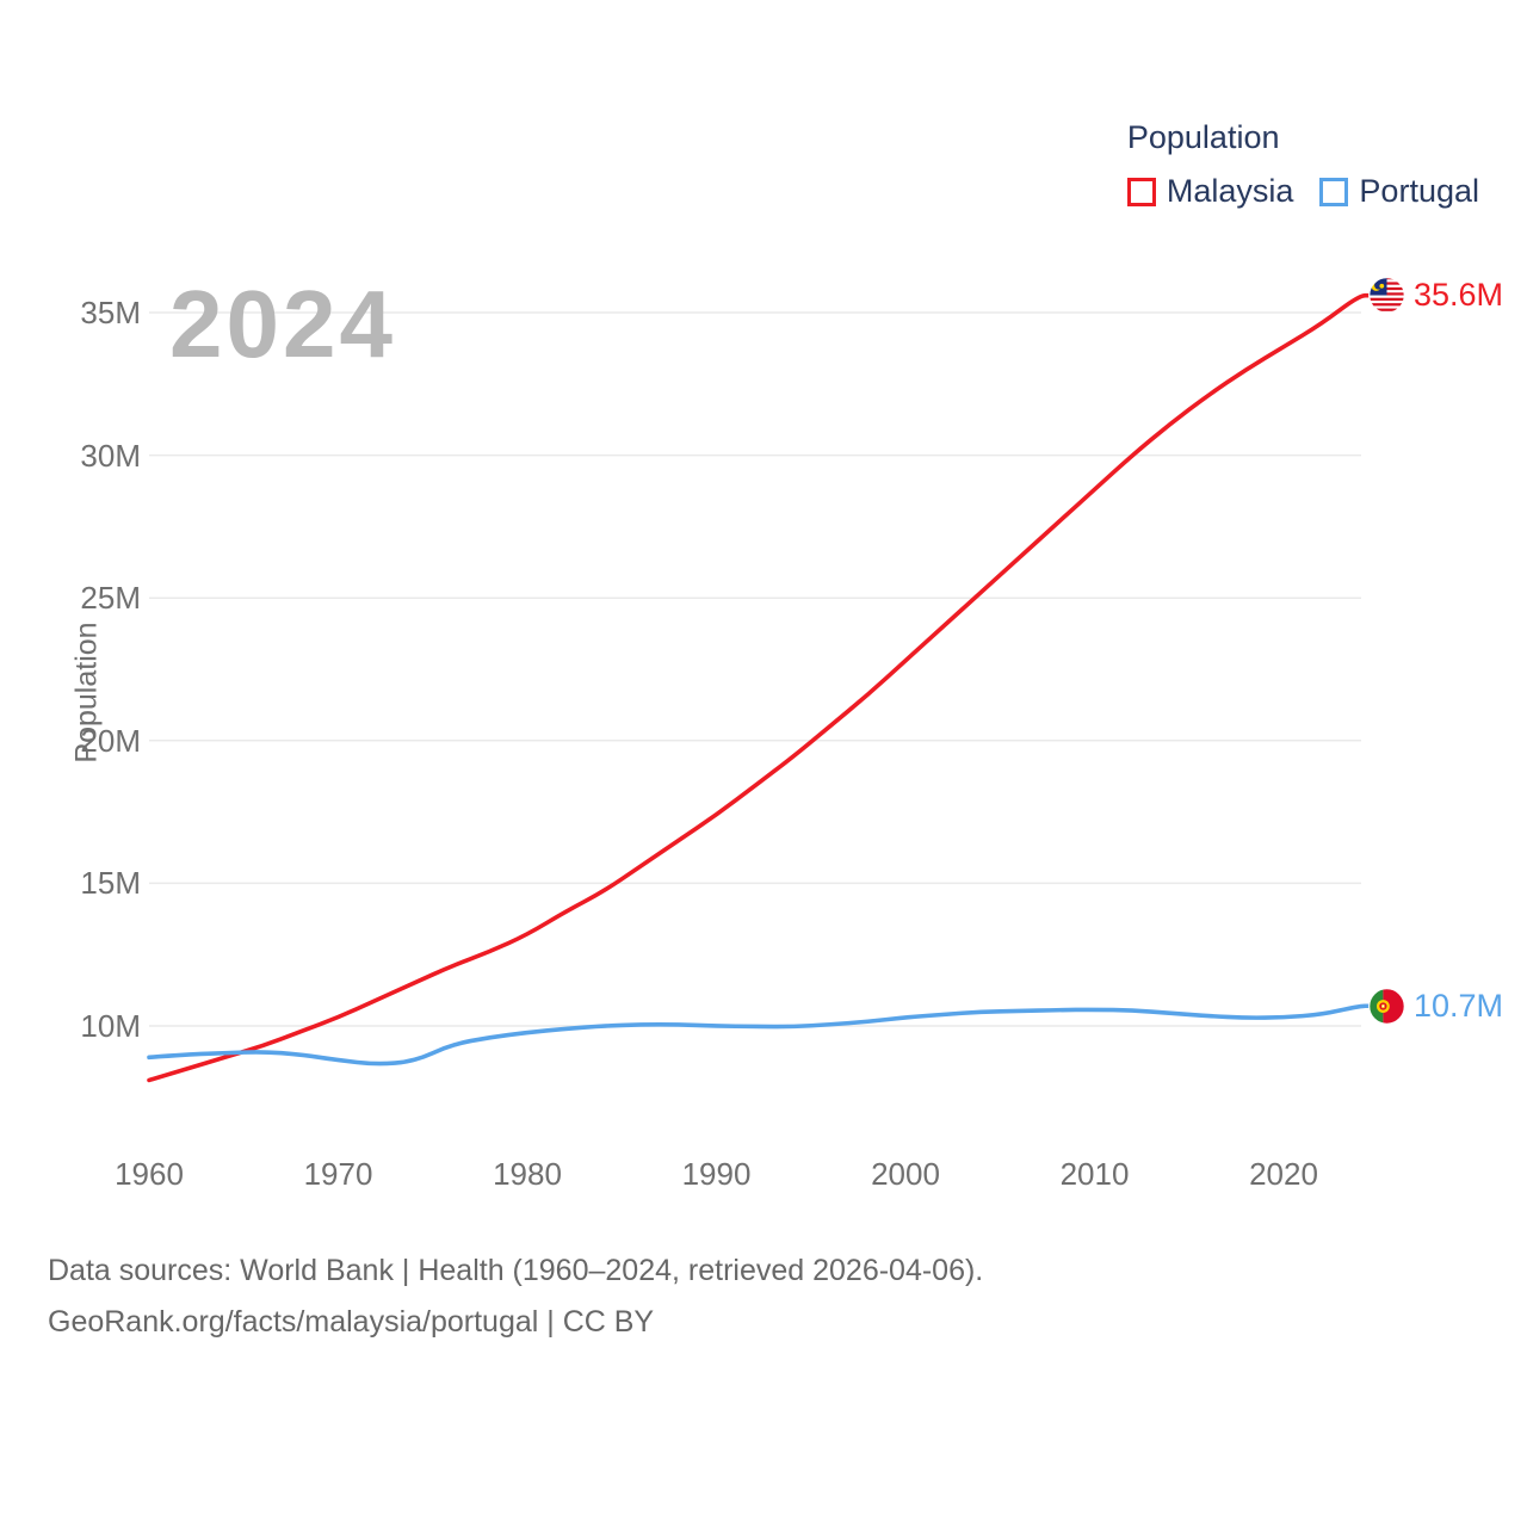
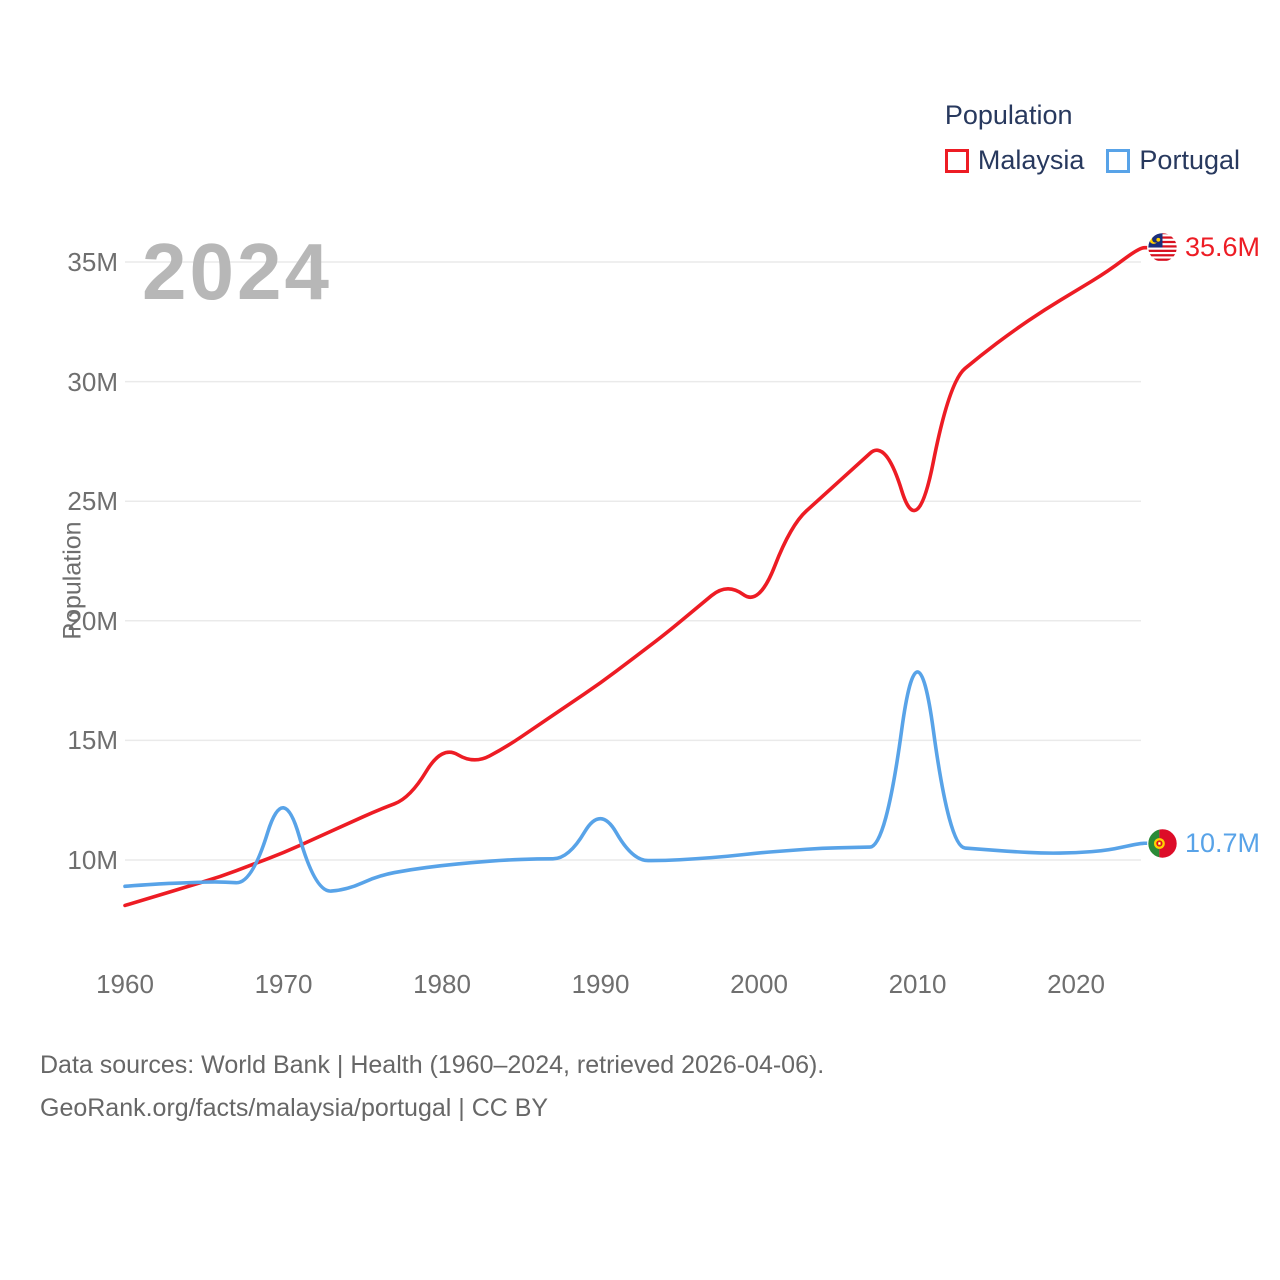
Portugal/1970: 8.8M -> 13.3M
Malaysia/1980: 13.2M -> 14.8M
Portugal/1990: 10.0M -> 12.3M
Malaysia/2000: 22.8M -> 20.6M
Malaysia/2010: 28.8M -> 23.3M
Portugal/2010: 10.6M -> 20.3M
